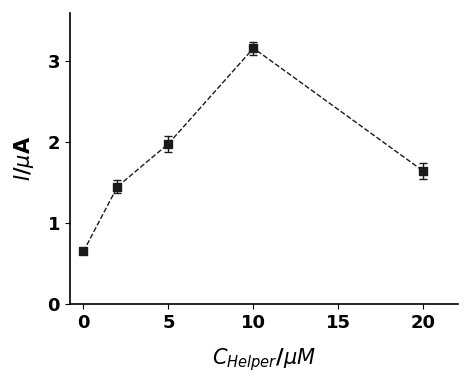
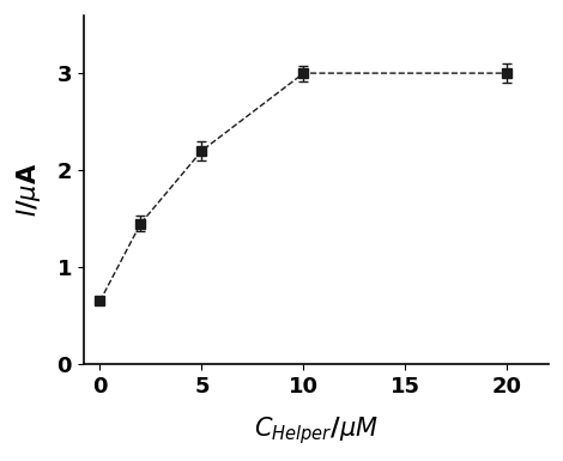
5: 1.98 -> 2.20
10: 3.16 -> 3.00
20: 1.64 -> 3.00
